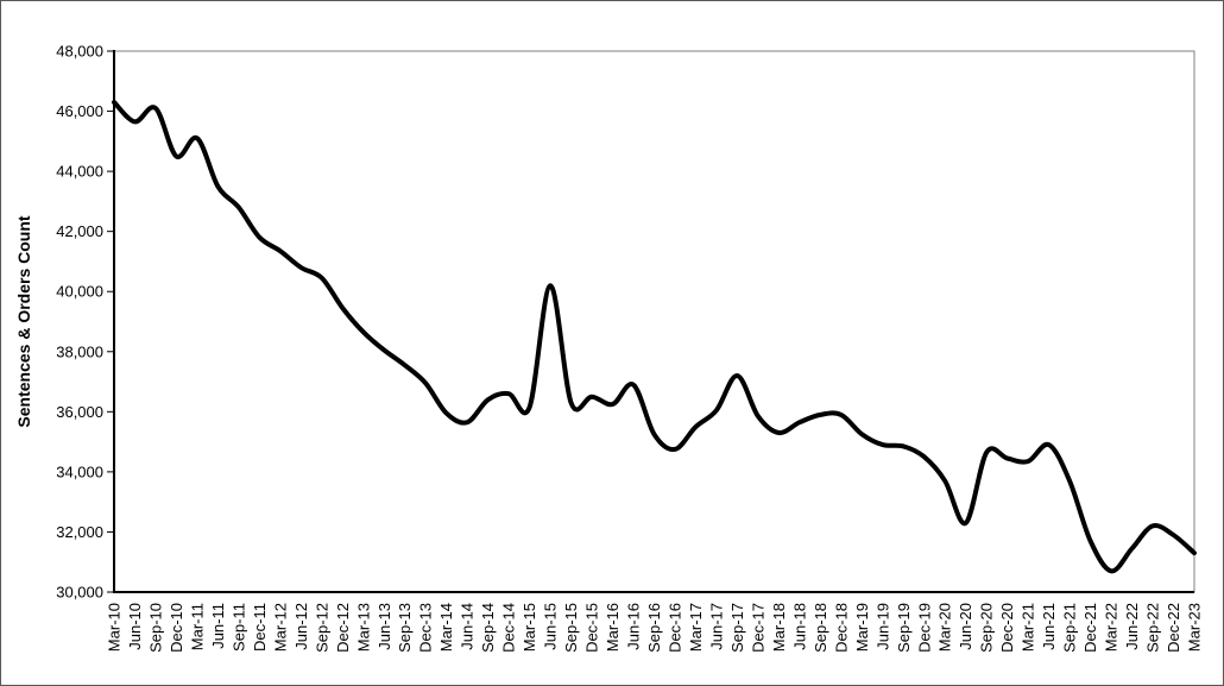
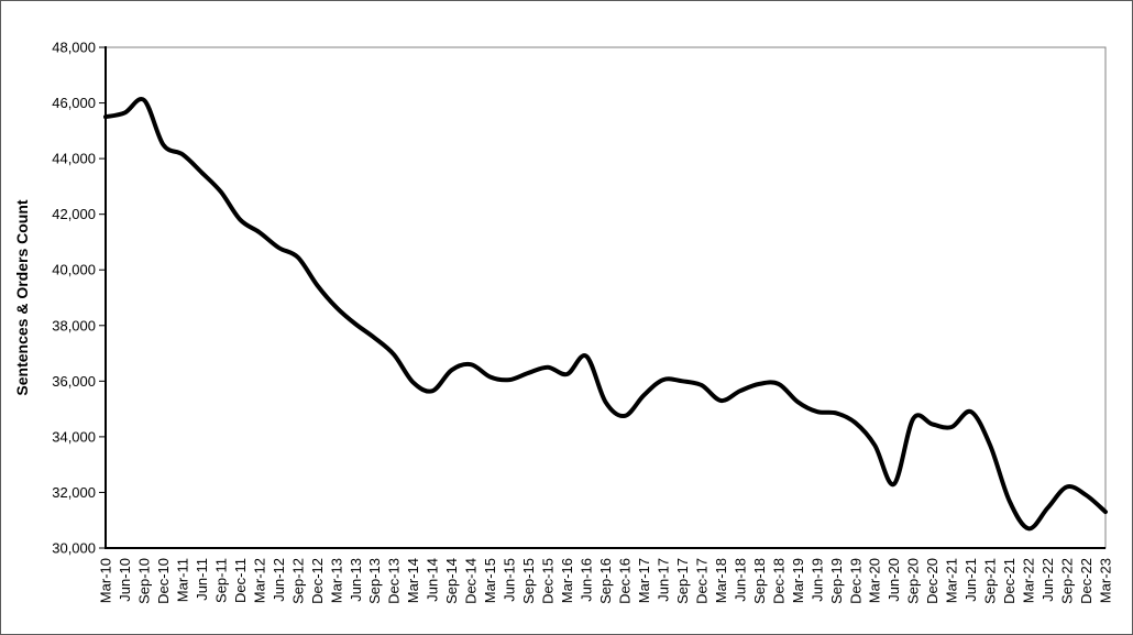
Mar-10: 46300 -> 45500
Mar-11: 45100 -> 44200
Jun-15: 40200 -> 36000
Sep-17: 37200 -> 36000
